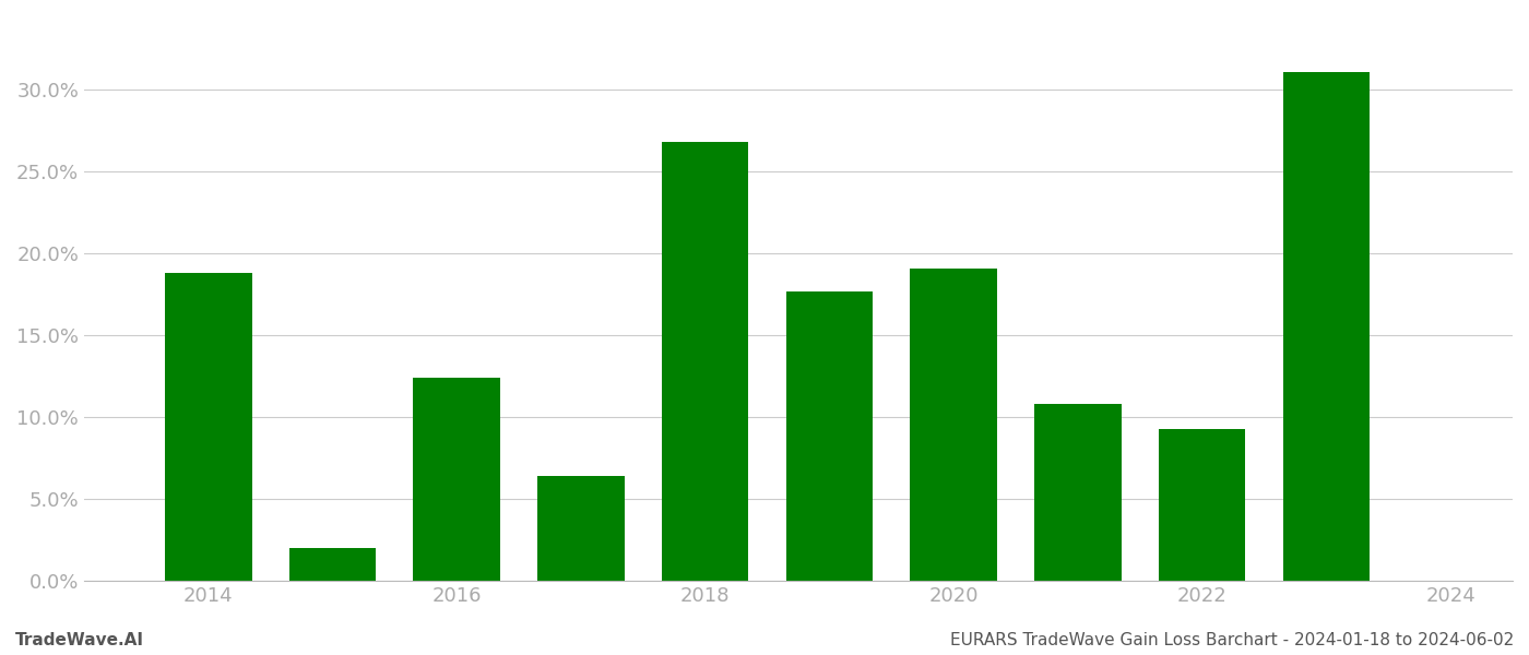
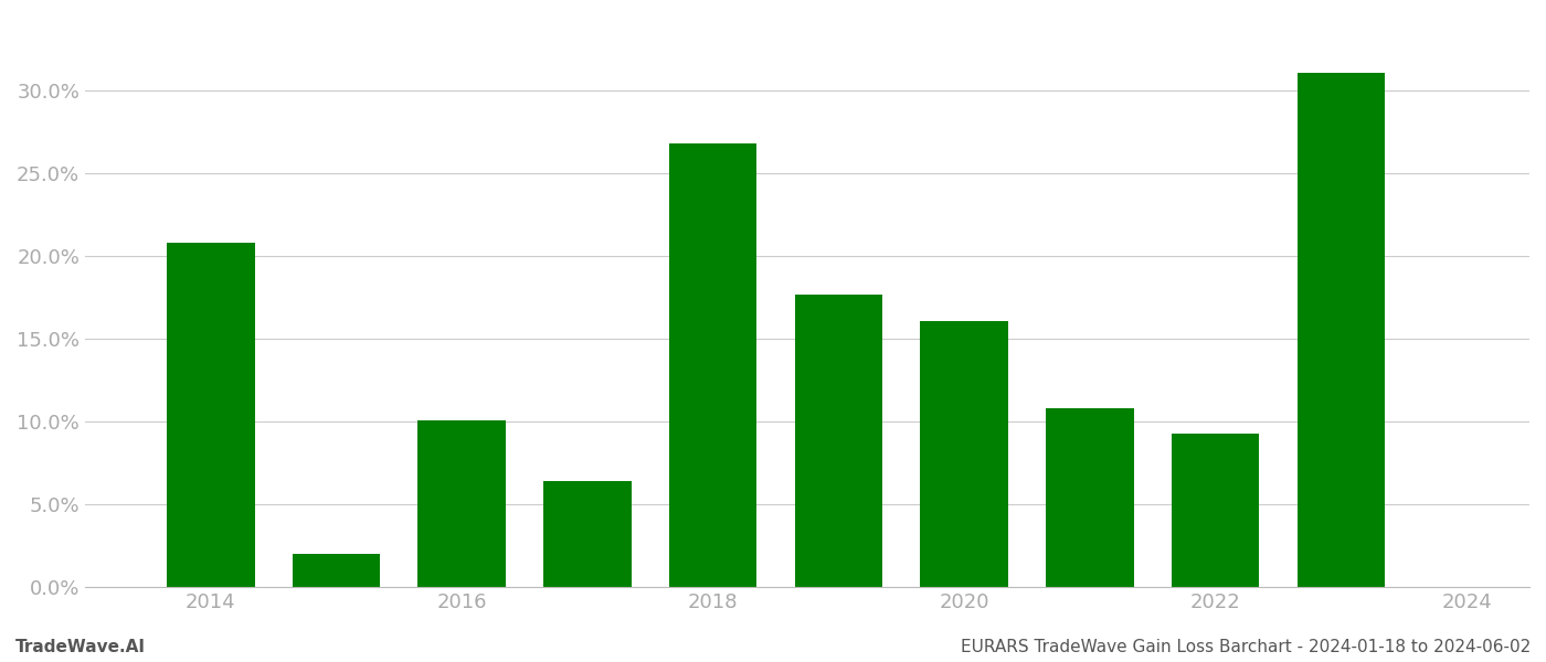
2014: 18.8% -> 20.8%
2016: 12.4% -> 10.1%
2020: 19.1% -> 16.1%
